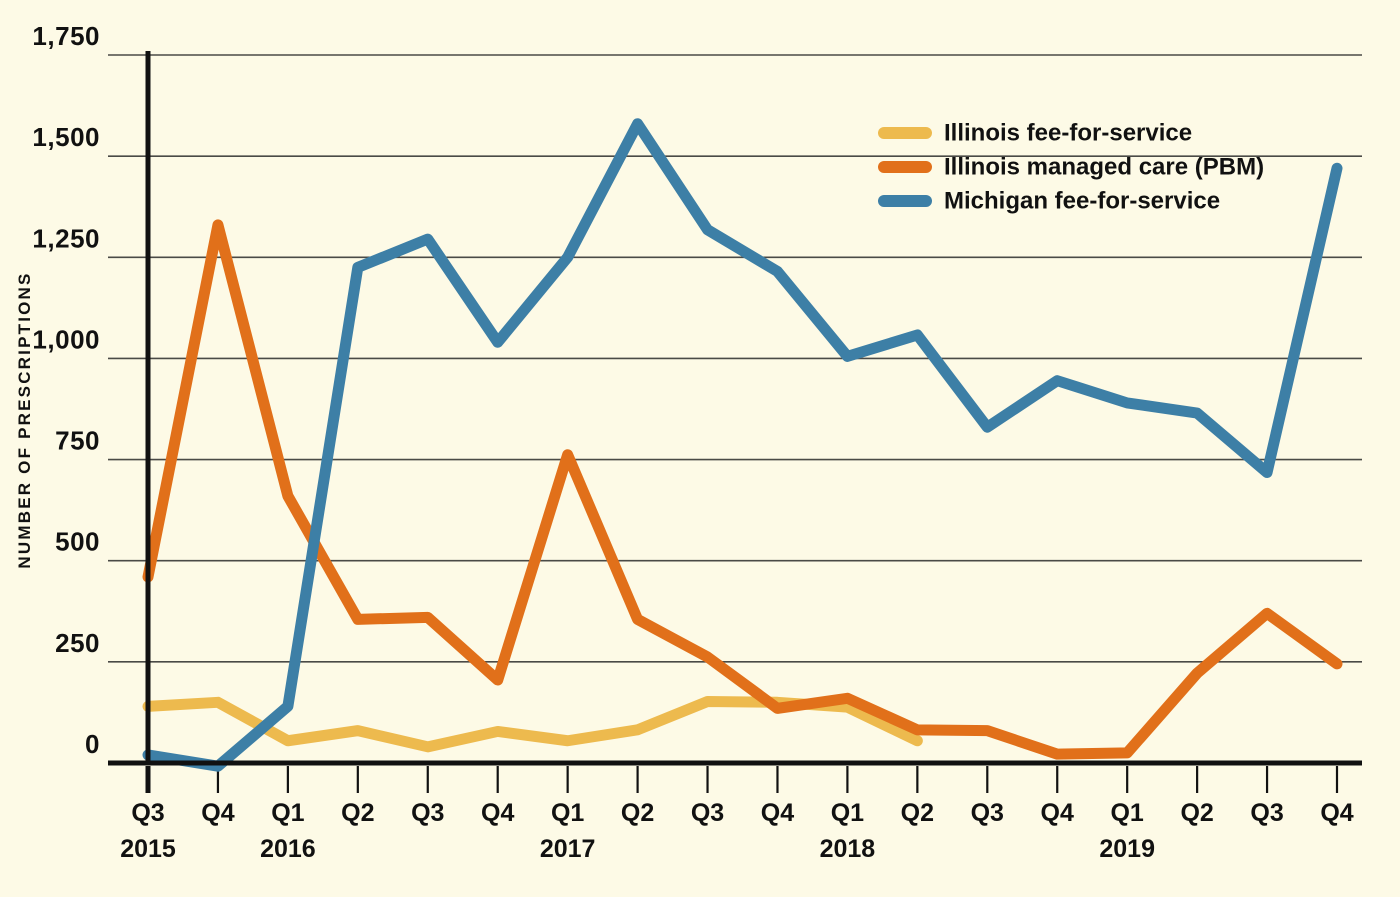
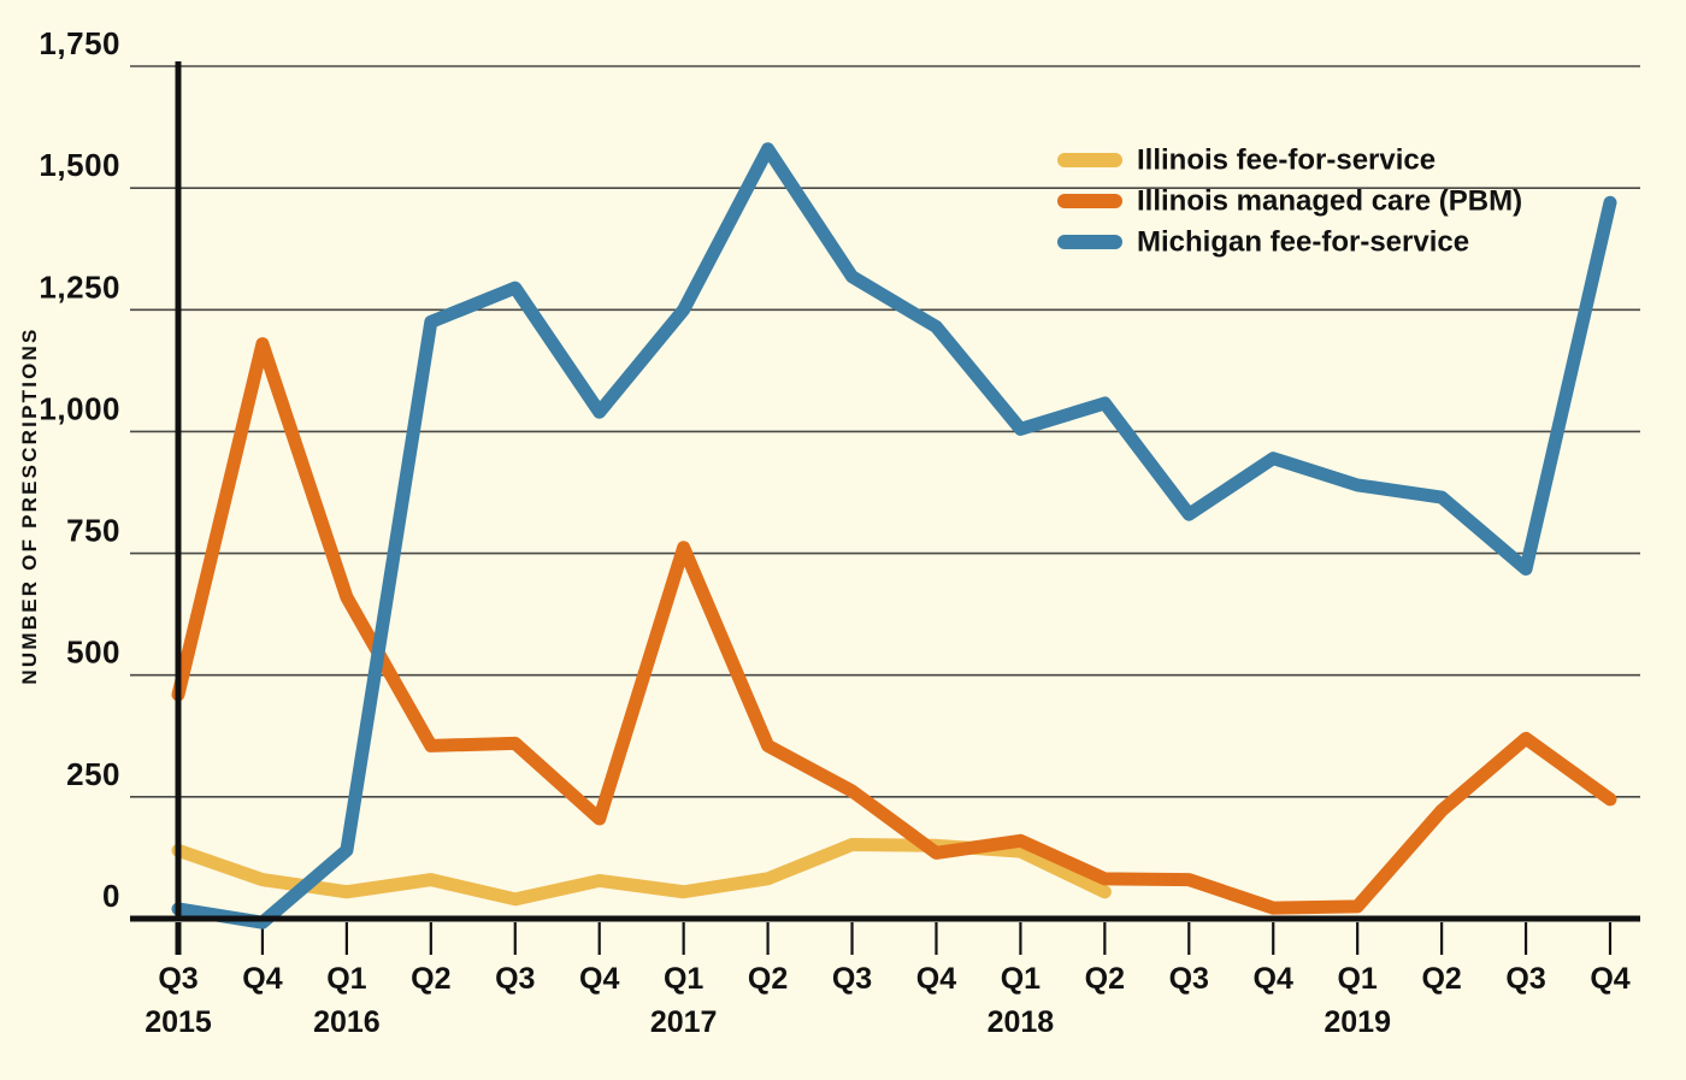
Illinois fee-for-service/Q4 2015: 150 -> 80
Illinois managed care (PBM)/Q4 2015: 1330 -> 1180
